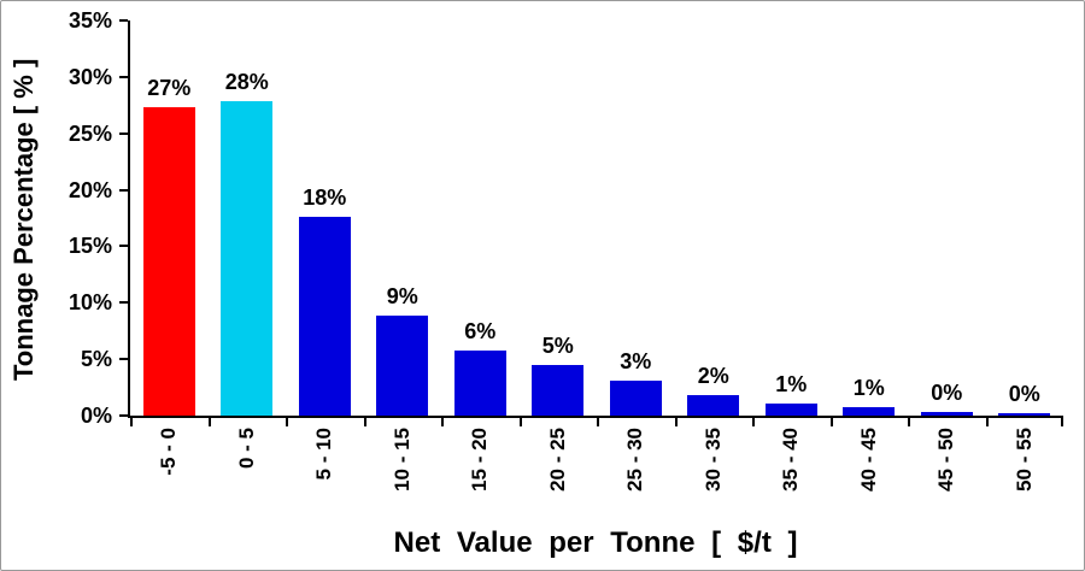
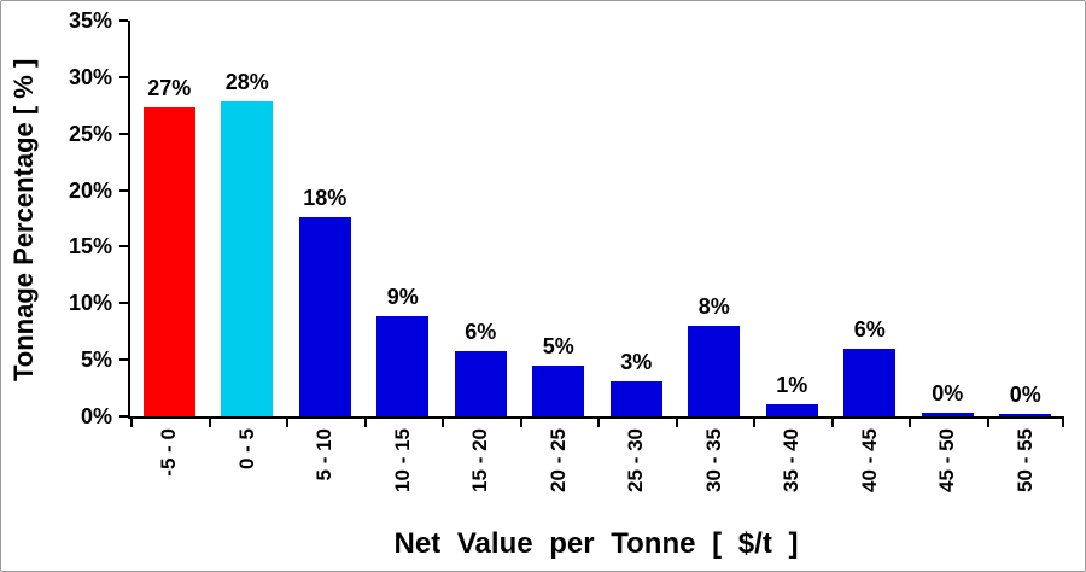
30 - 35: 2% -> 8%
40 - 45: 1% -> 6%
